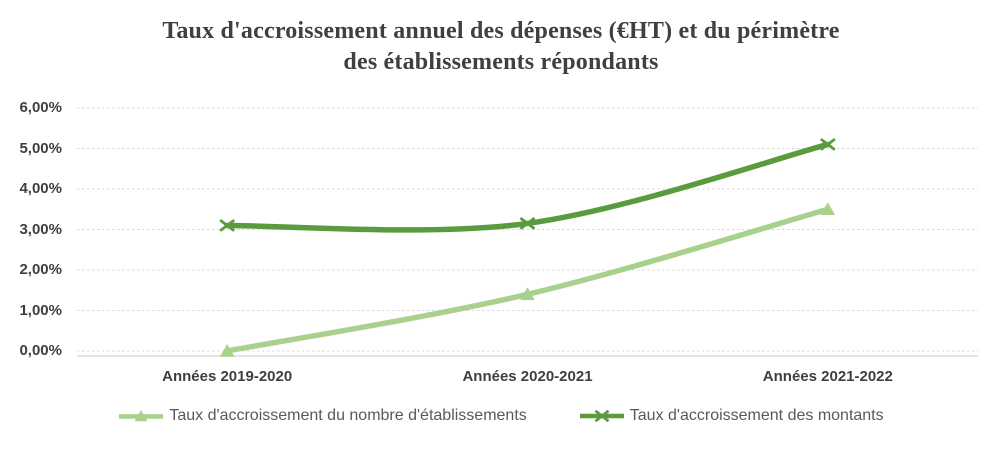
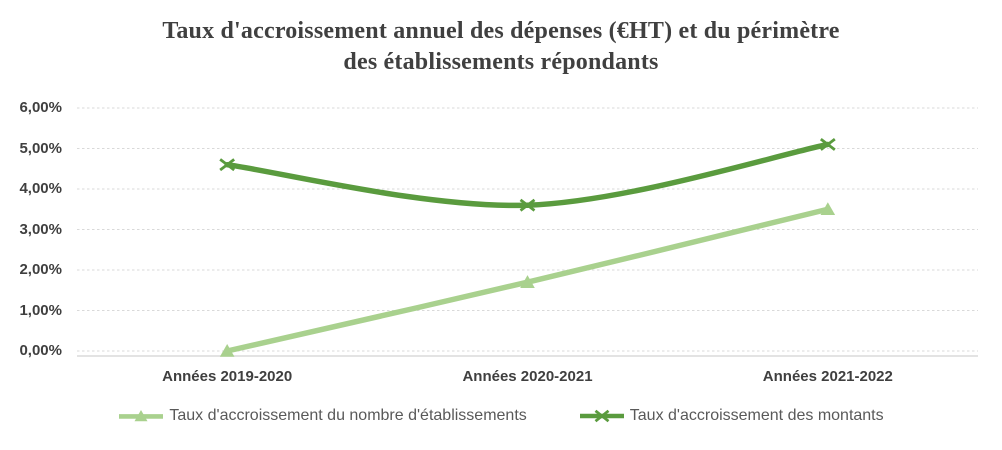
Taux d'accroissement des montants/Années 2019-2020: 3,1% -> 4,6%
Taux d'accroissement du nombre d'établissements/Années 2020-2021: 1,4% -> 1,7%
Taux d'accroissement des montants/Années 2020-2021: 3,1% -> 3,6%
